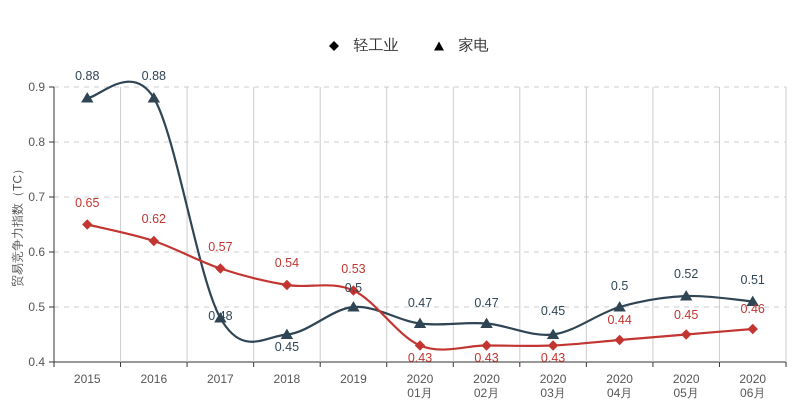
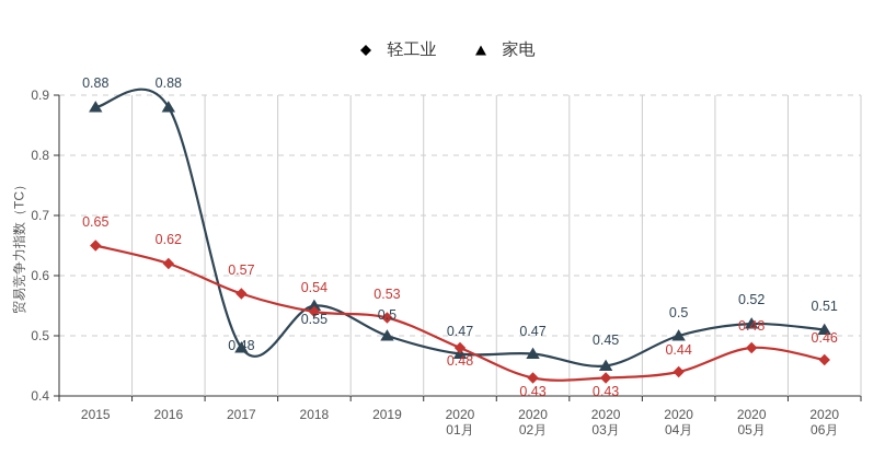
家电/2018: 0.45 -> 0.55
轻工业/2020 01月: 0.43 -> 0.48
轻工业/2020 05月: 0.45 -> 0.48
